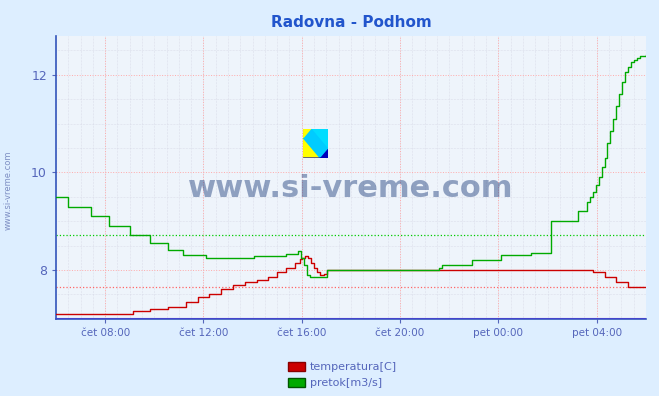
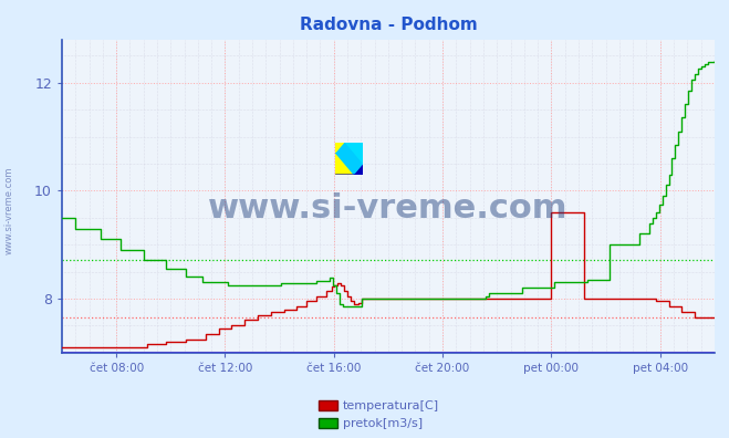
temperatura[C]/pet 00:00: 8.00 -> 9.60
